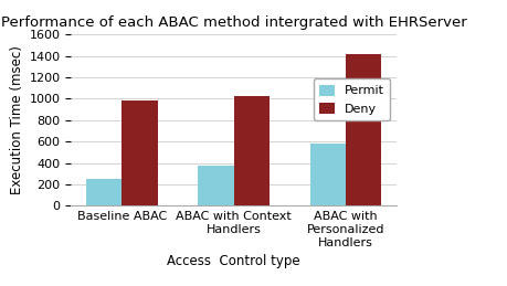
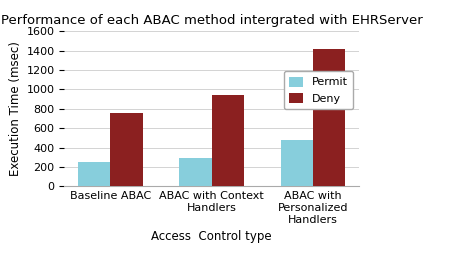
Deny/Baseline ABAC: 980 -> 760
Permit/ABAC with Context Handlers: 380 -> 290
Deny/ABAC with Context Handlers: 1020 -> 940
Permit/ABAC with Personalized Handlers: 580 -> 480
